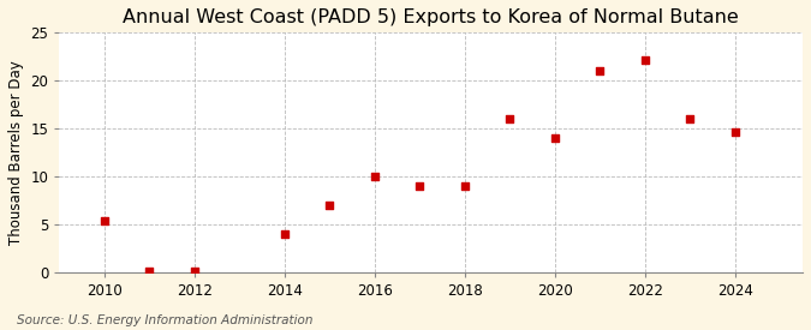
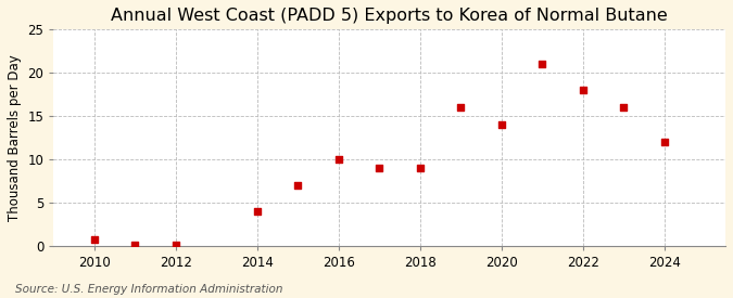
2010: 5.4 -> 0.7
2022: 22.2 -> 18.0
2024: 14.6 -> 12.0
